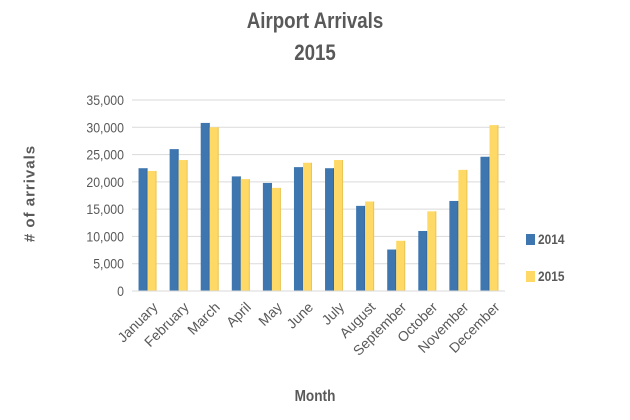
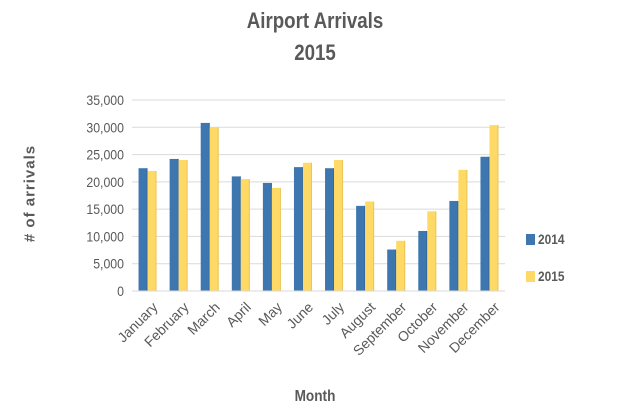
2014/February: 26000 -> 24000
